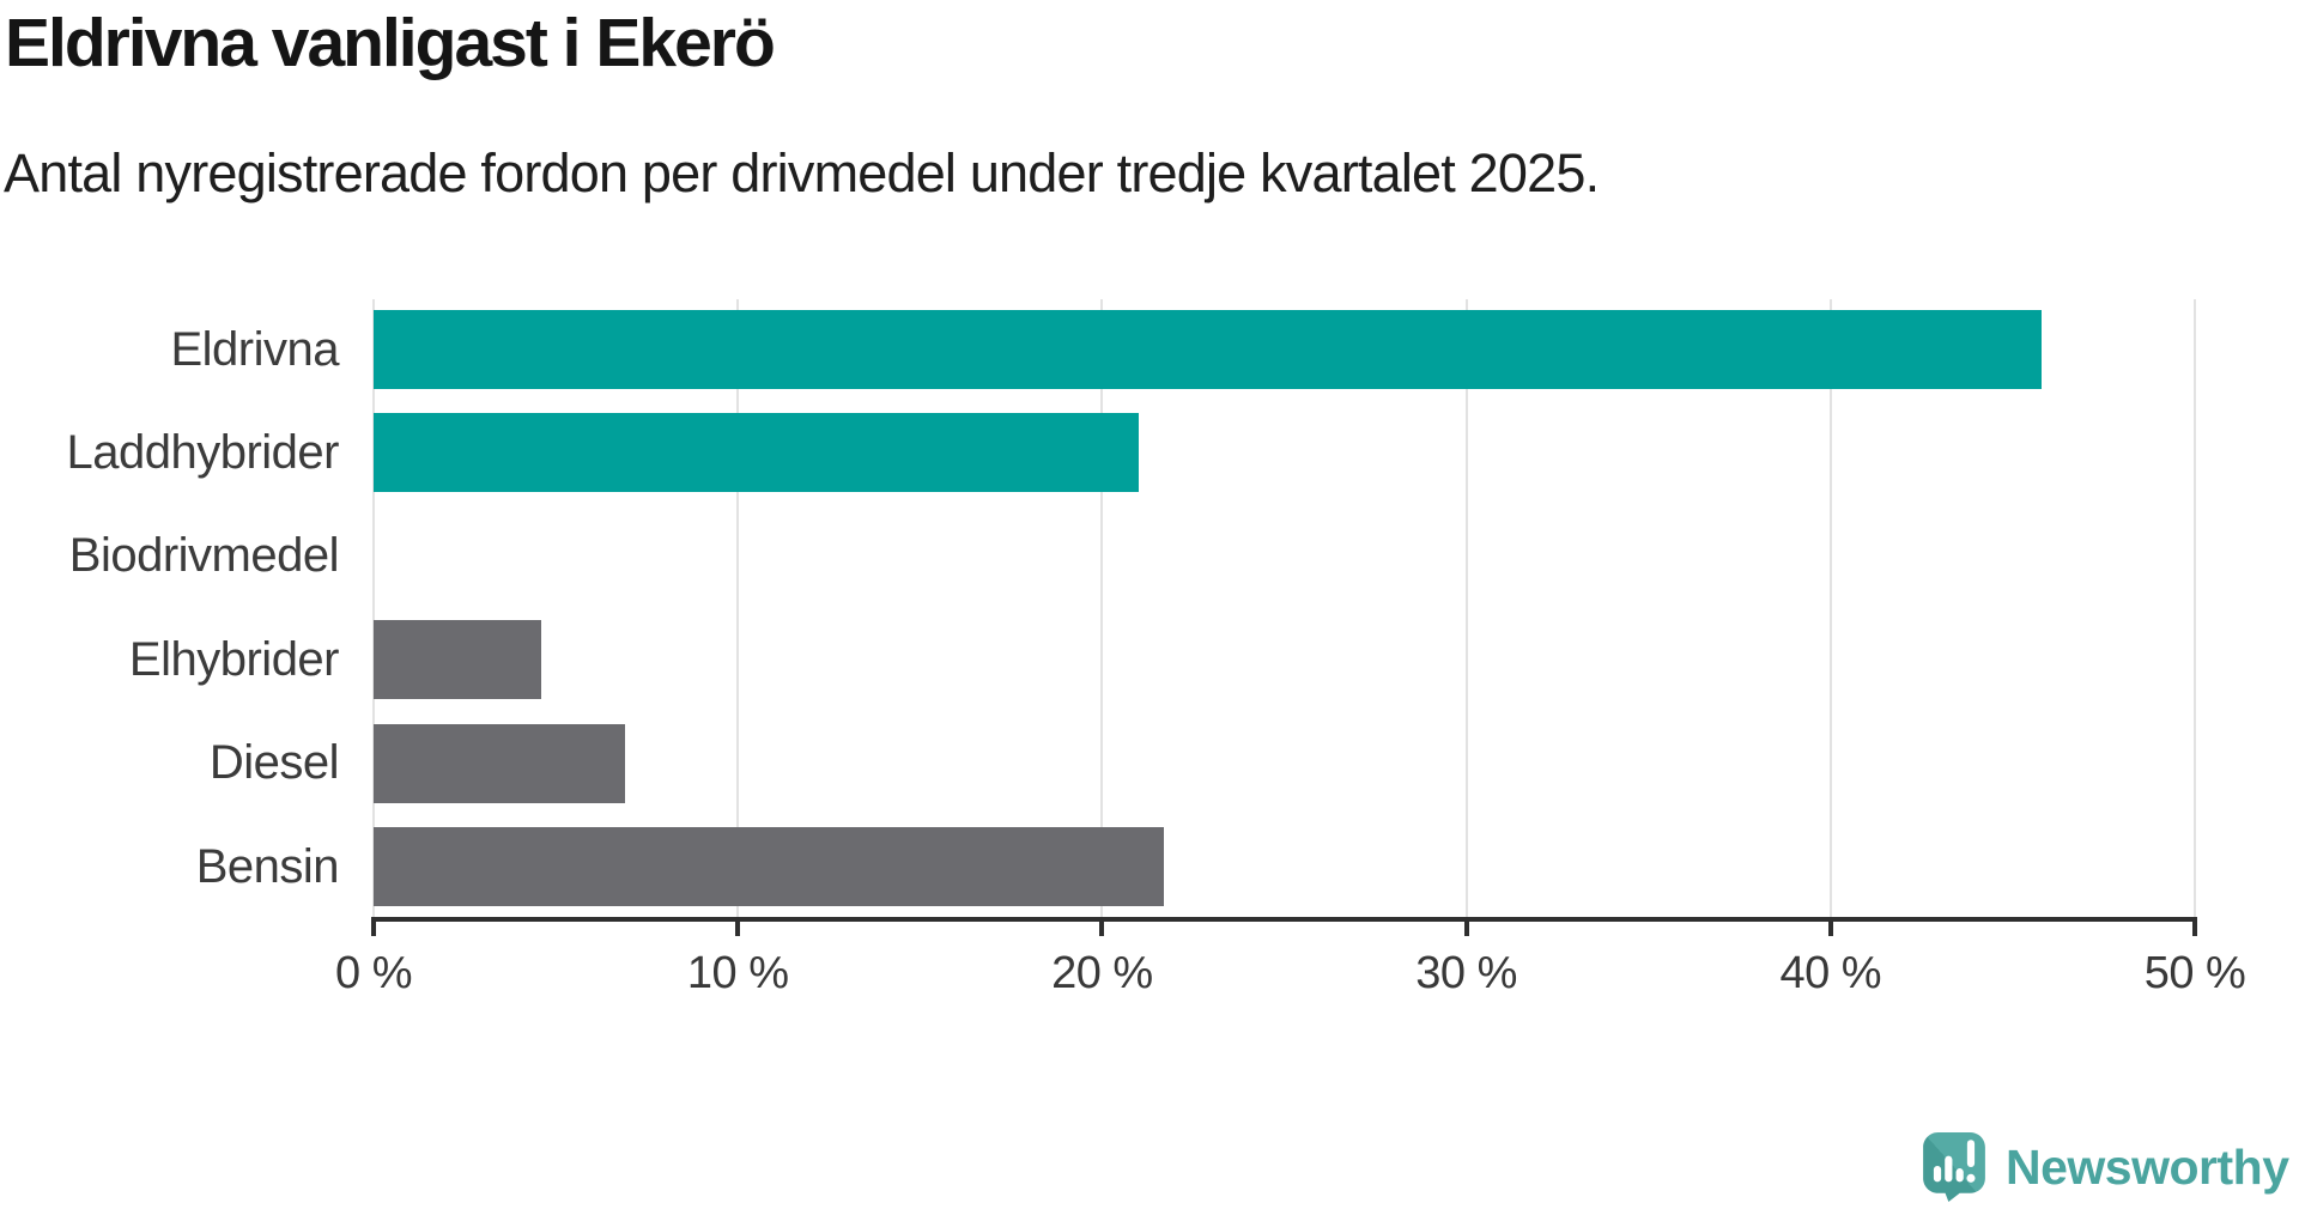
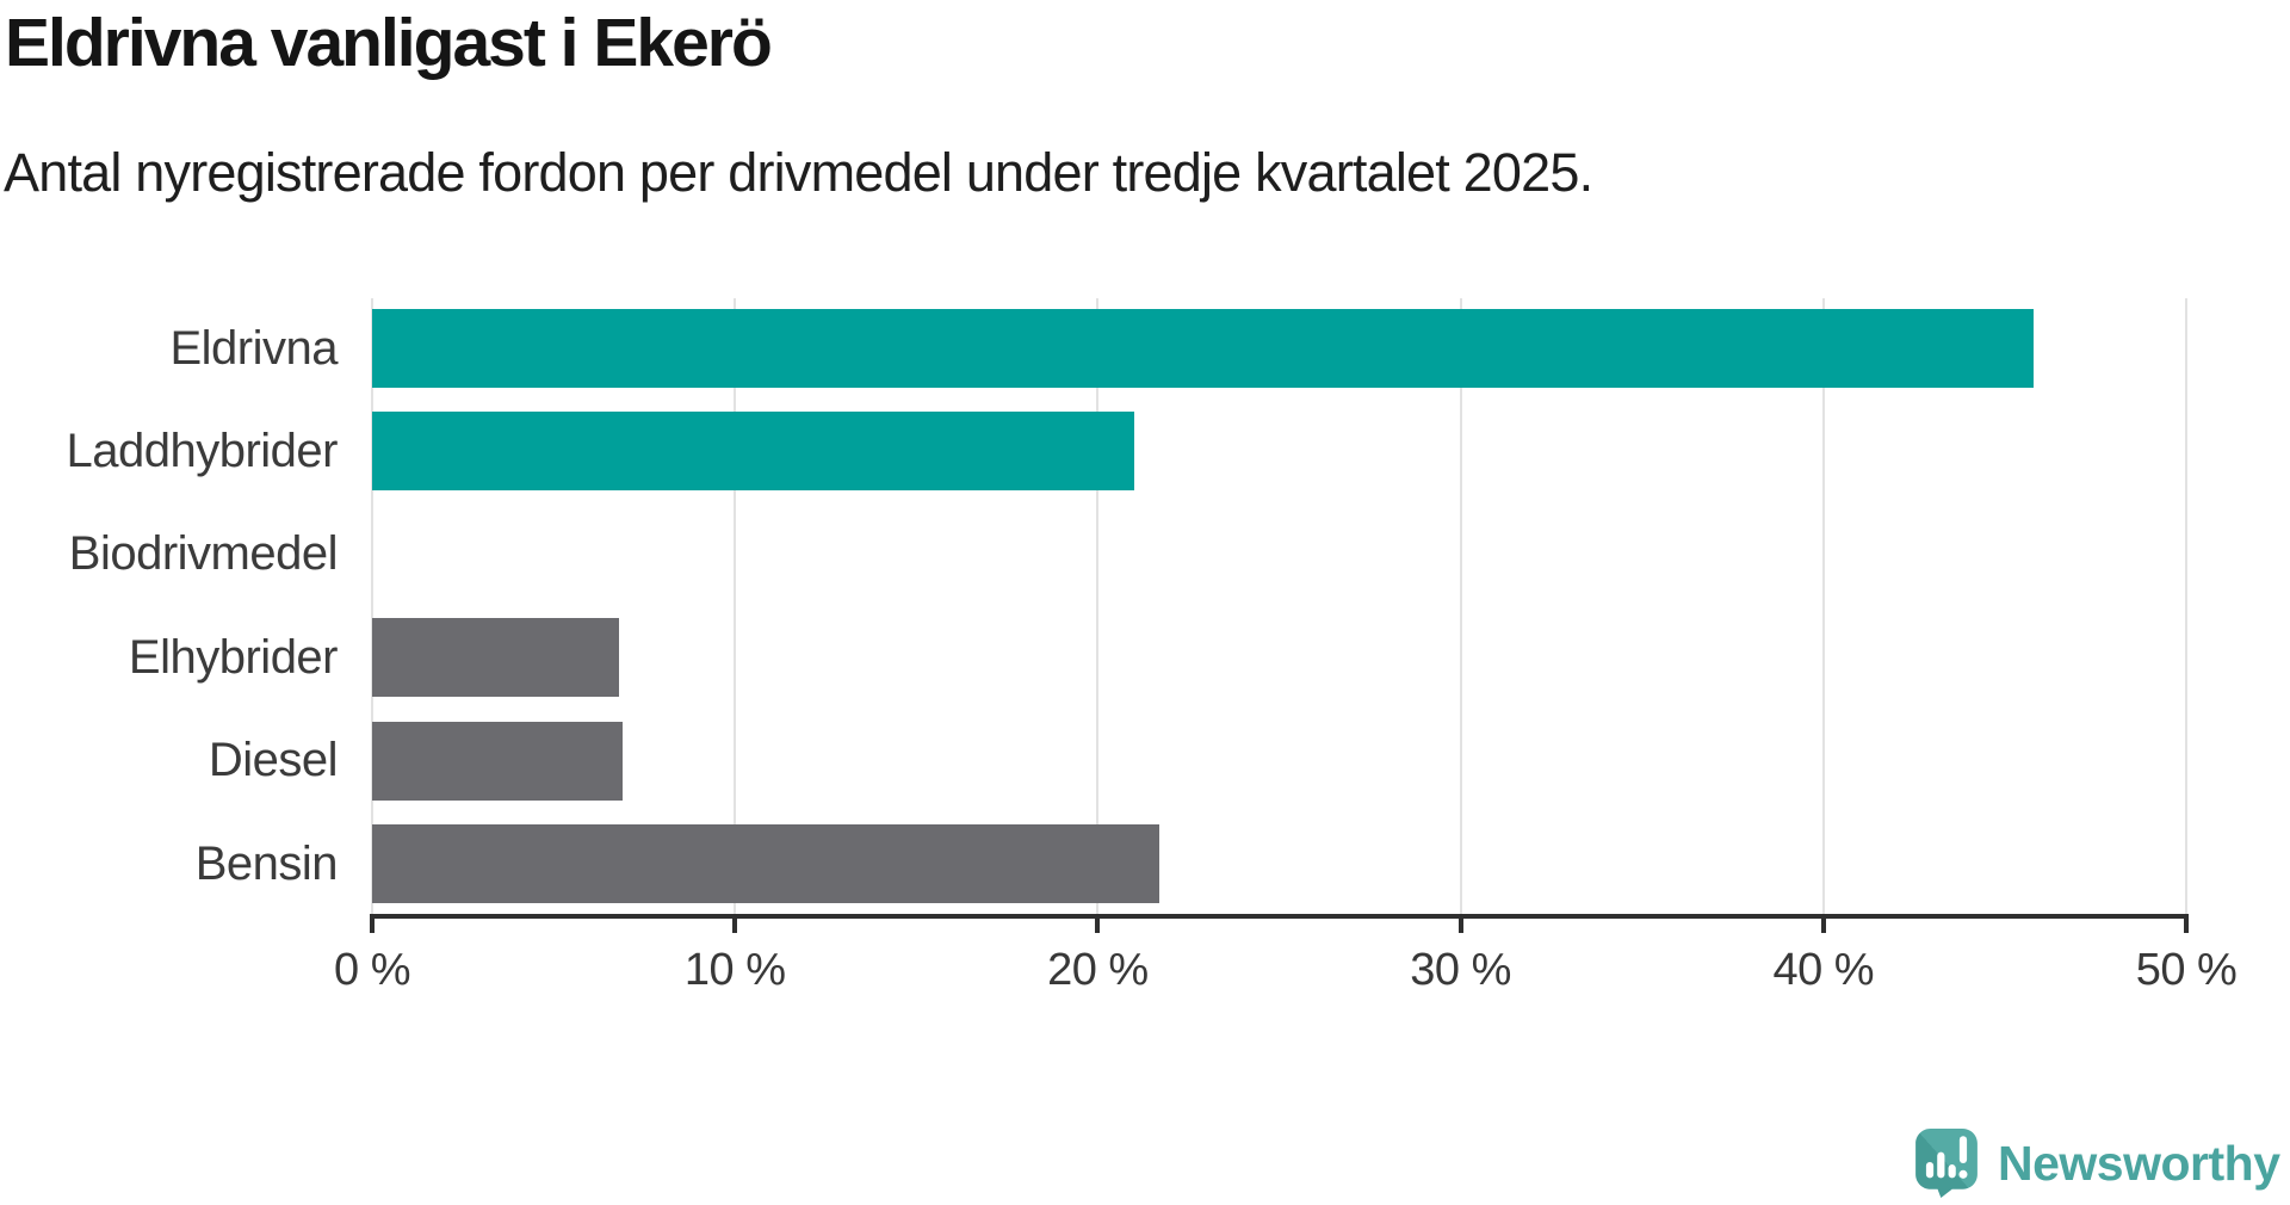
Elhybrider: 4.6% -> 6.8%
